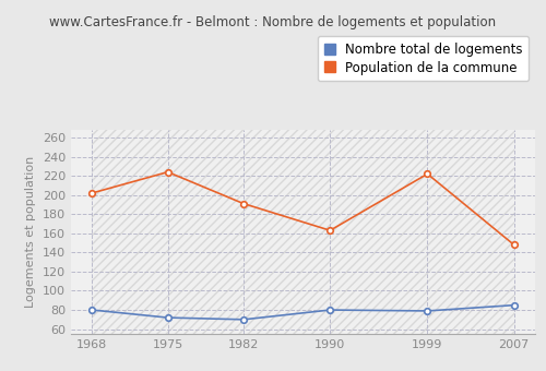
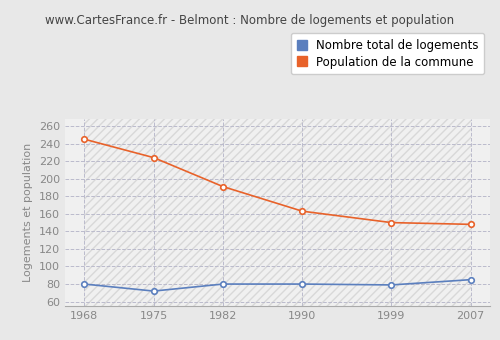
Population de la commune/1968: 202 -> 245
Nombre total de logements/1982: 70 -> 80
Population de la commune/1999: 222 -> 150
